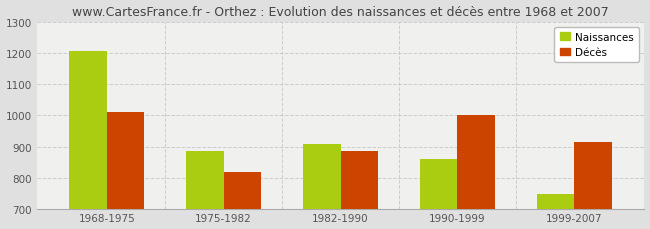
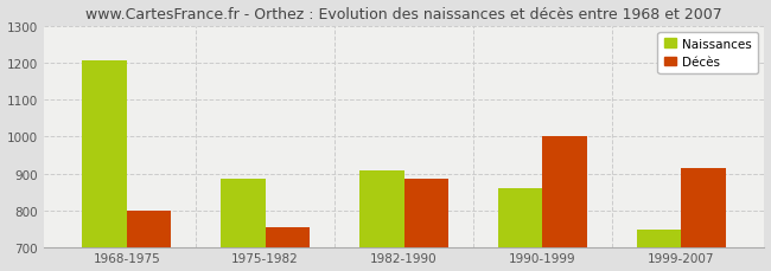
Décès/1968-1975: 1010 -> 800
Décès/1975-1982: 820 -> 755
